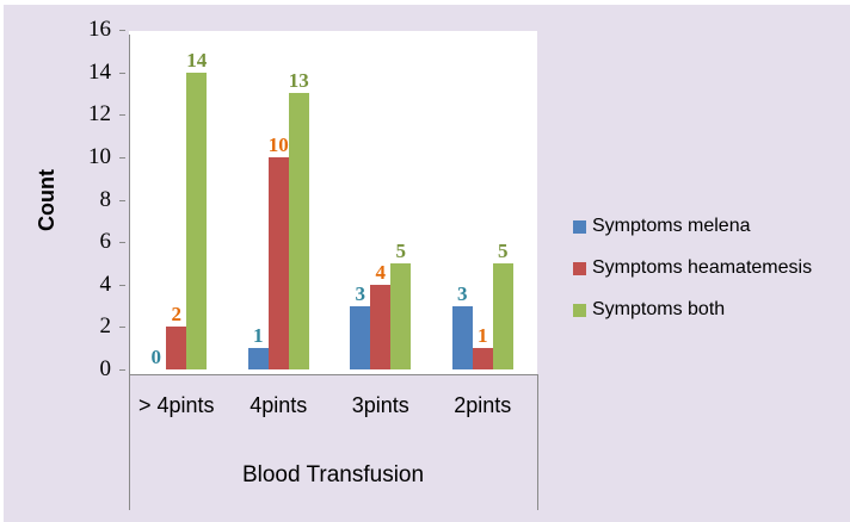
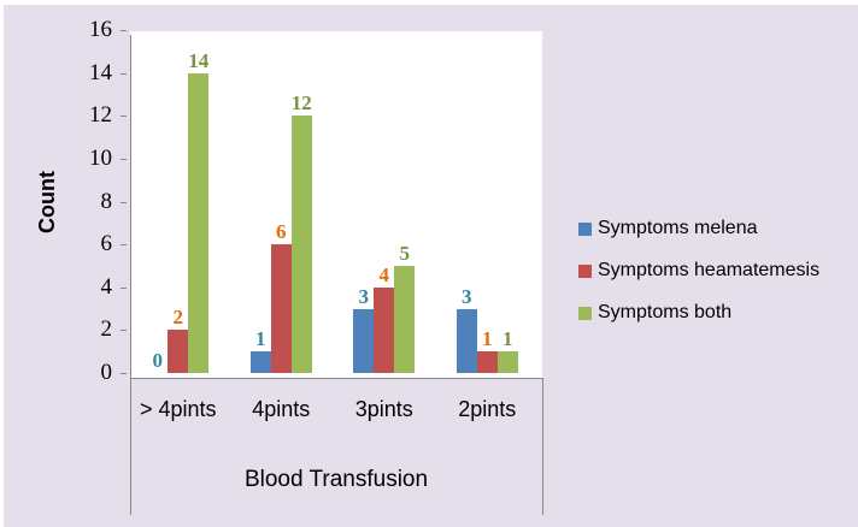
Symptoms heamatemesis/4pints: 10 -> 6
Symptoms both/4pints: 13 -> 12
Symptoms both/2pints: 5 -> 1
